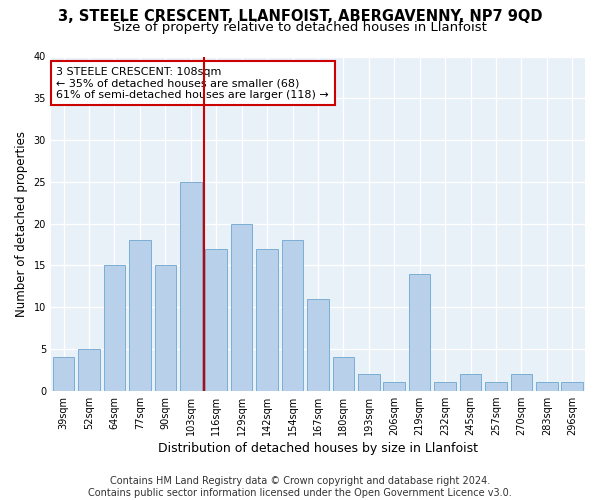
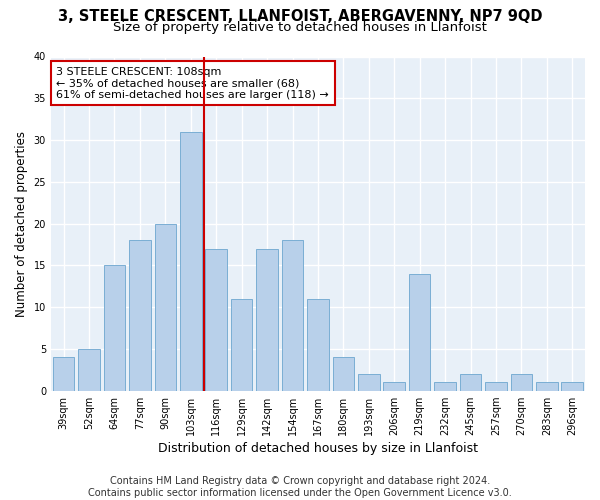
90sqm: 15 -> 20
103sqm: 25 -> 31
129sqm: 20 -> 11
